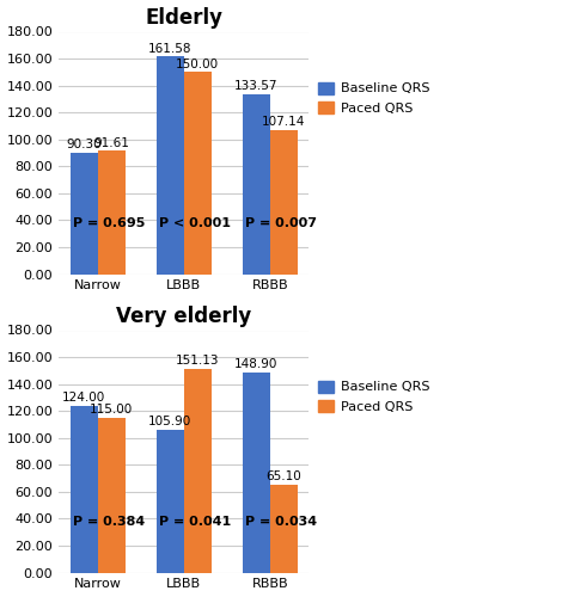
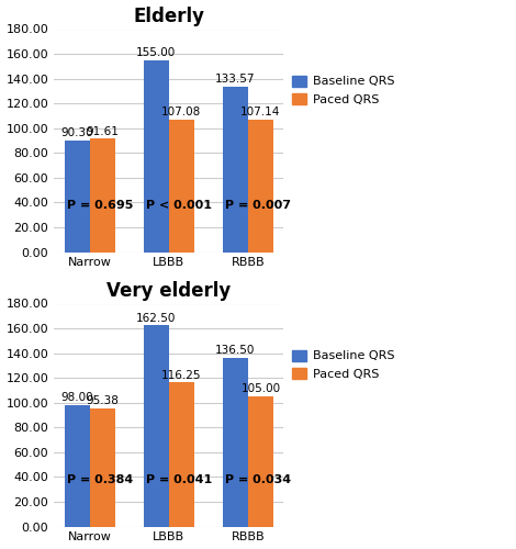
Elderly/Baseline QRS/LBBB: 161.58 -> 155.00
Elderly/Paced QRS/LBBB: 150.00 -> 107.08
Very elderly/Baseline QRS/Narrow: 124 -> 98
Very elderly/Paced QRS/Narrow: 115 -> 95
Very elderly/Baseline QRS/LBBB: 105.90 -> 162.50
Very elderly/Paced QRS/LBBB: 151.13 -> 116.25
Very elderly/Baseline QRS/RBBB: 148.90 -> 136.50
Very elderly/Paced QRS/RBBB: 65.10 -> 105.00
